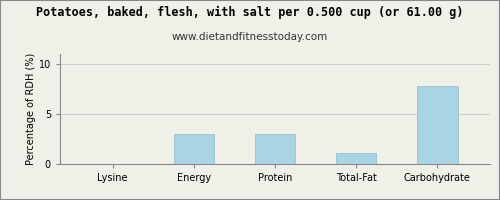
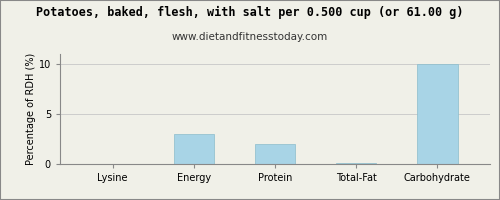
Protein: 3.0 -> 2.0
Total-Fat: 1.1 -> 0.1
Carbohydrate: 7.8 -> 10.0
